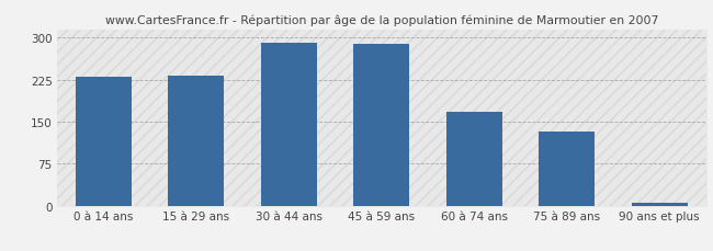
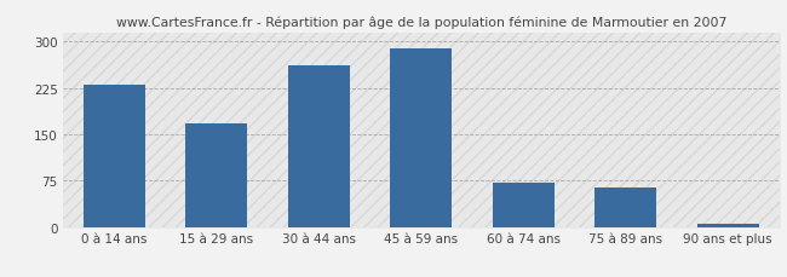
15 à 29 ans: 232 -> 168
30 à 44 ans: 291 -> 262
60 à 74 ans: 168 -> 72
75 à 89 ans: 133 -> 64
